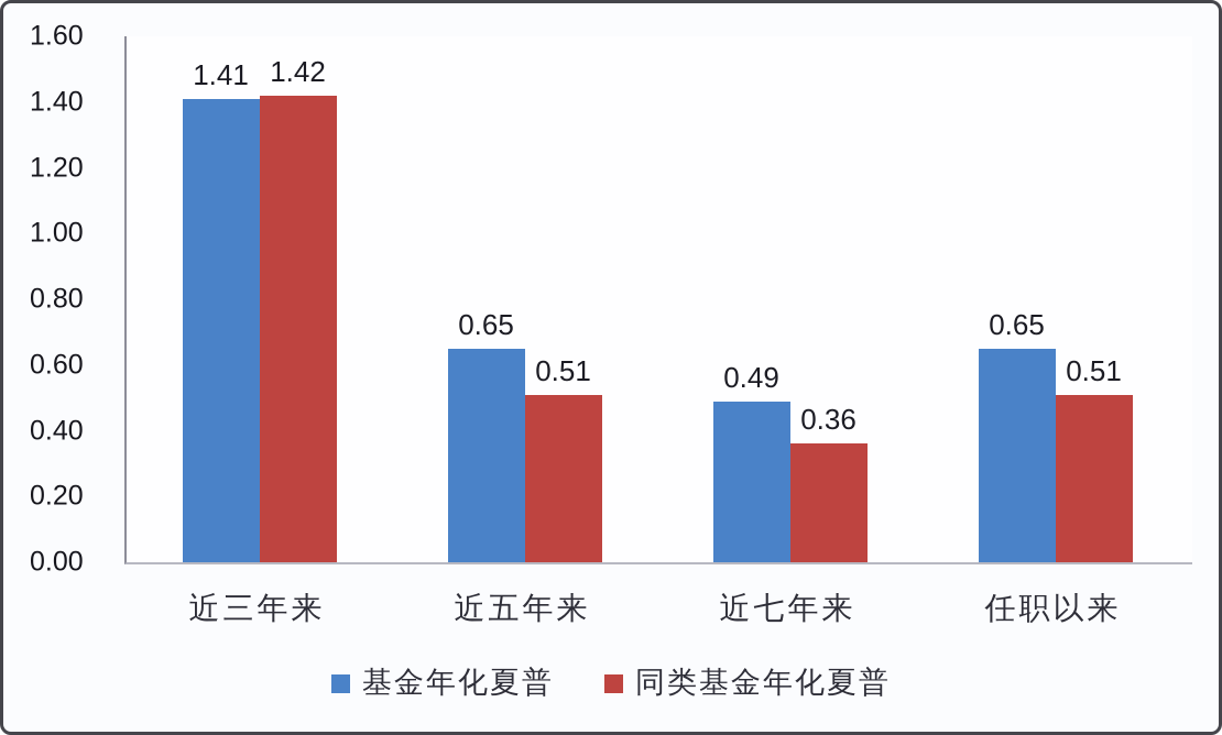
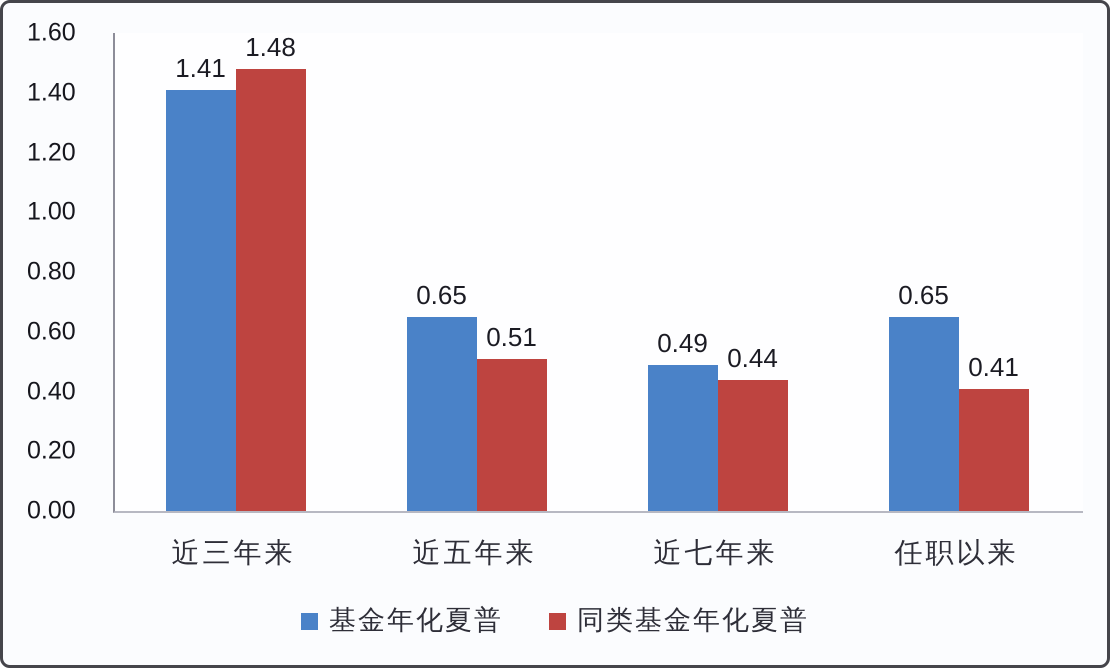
同类基金年化夏普/近三年来: 1.42 -> 1.48
同类基金年化夏普/近七年来: 0.36 -> 0.44
同类基金年化夏普/任职以来: 0.51 -> 0.41
